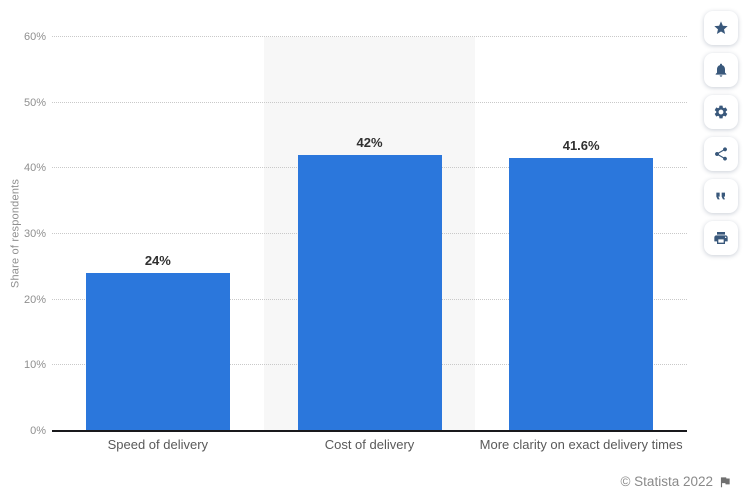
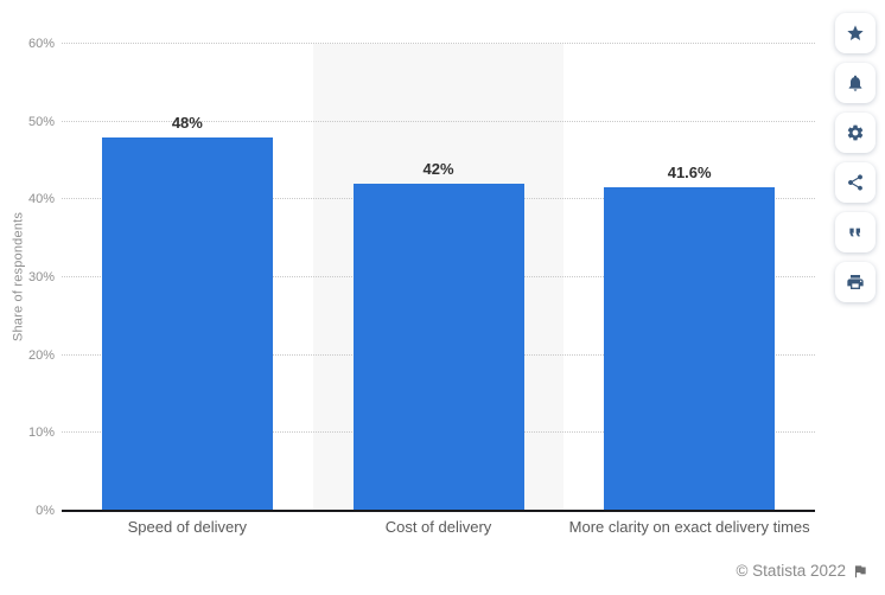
Speed of delivery: 24% -> 48%
